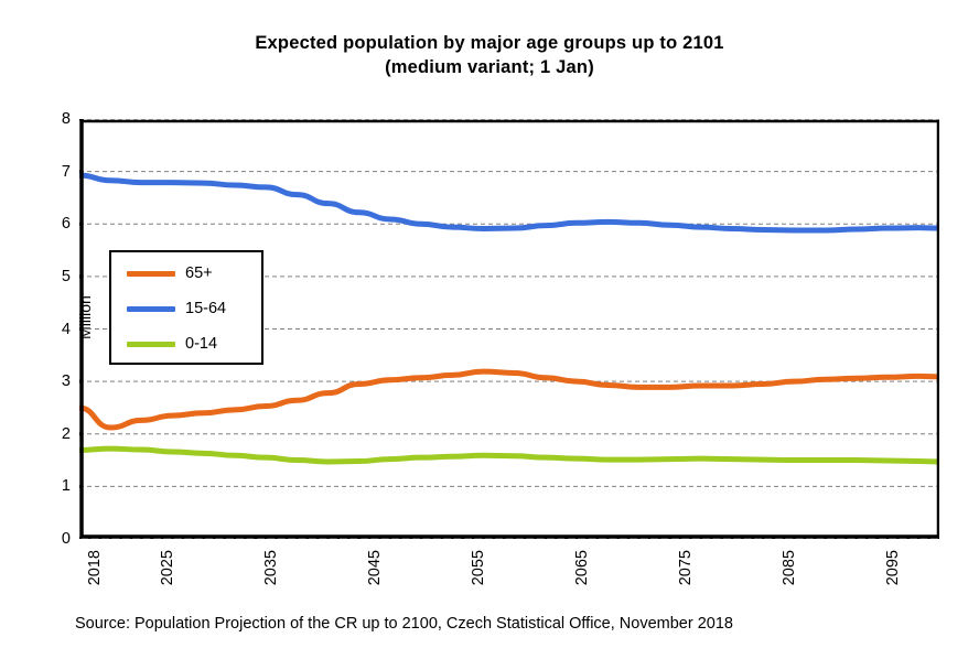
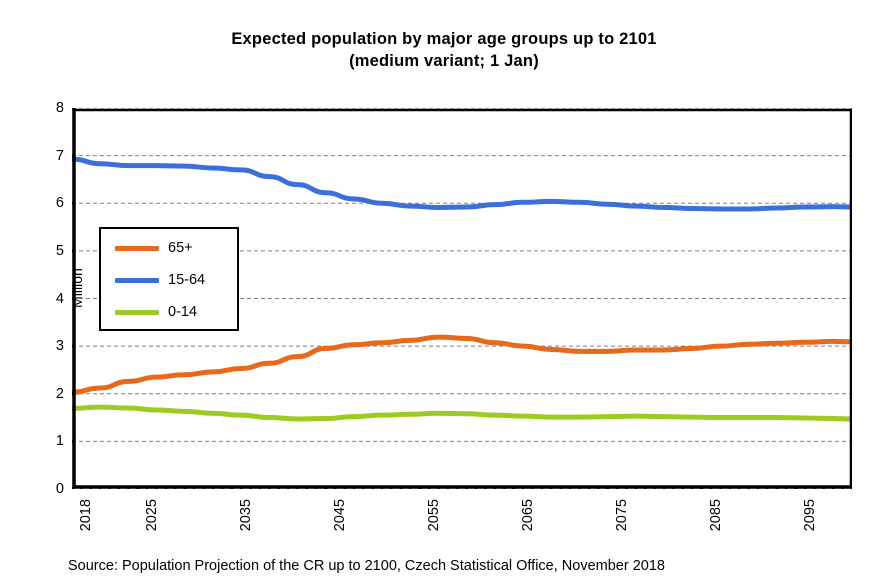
65+/2018: 2.5 -> 2.0
